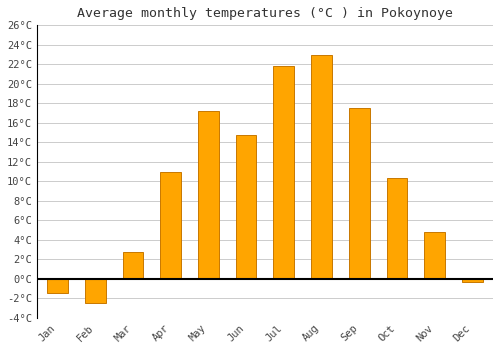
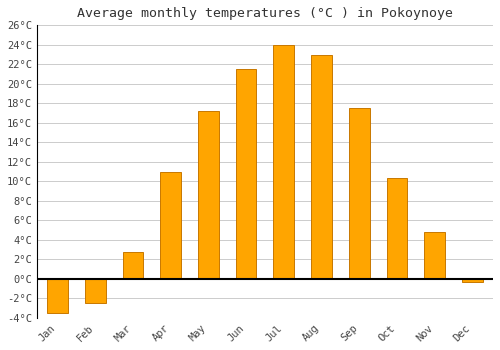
Jan: -1.4°C -> -3.5°C
Jun: 14.8°C -> 21.5°C
Jul: 21.8°C -> 24.0°C
